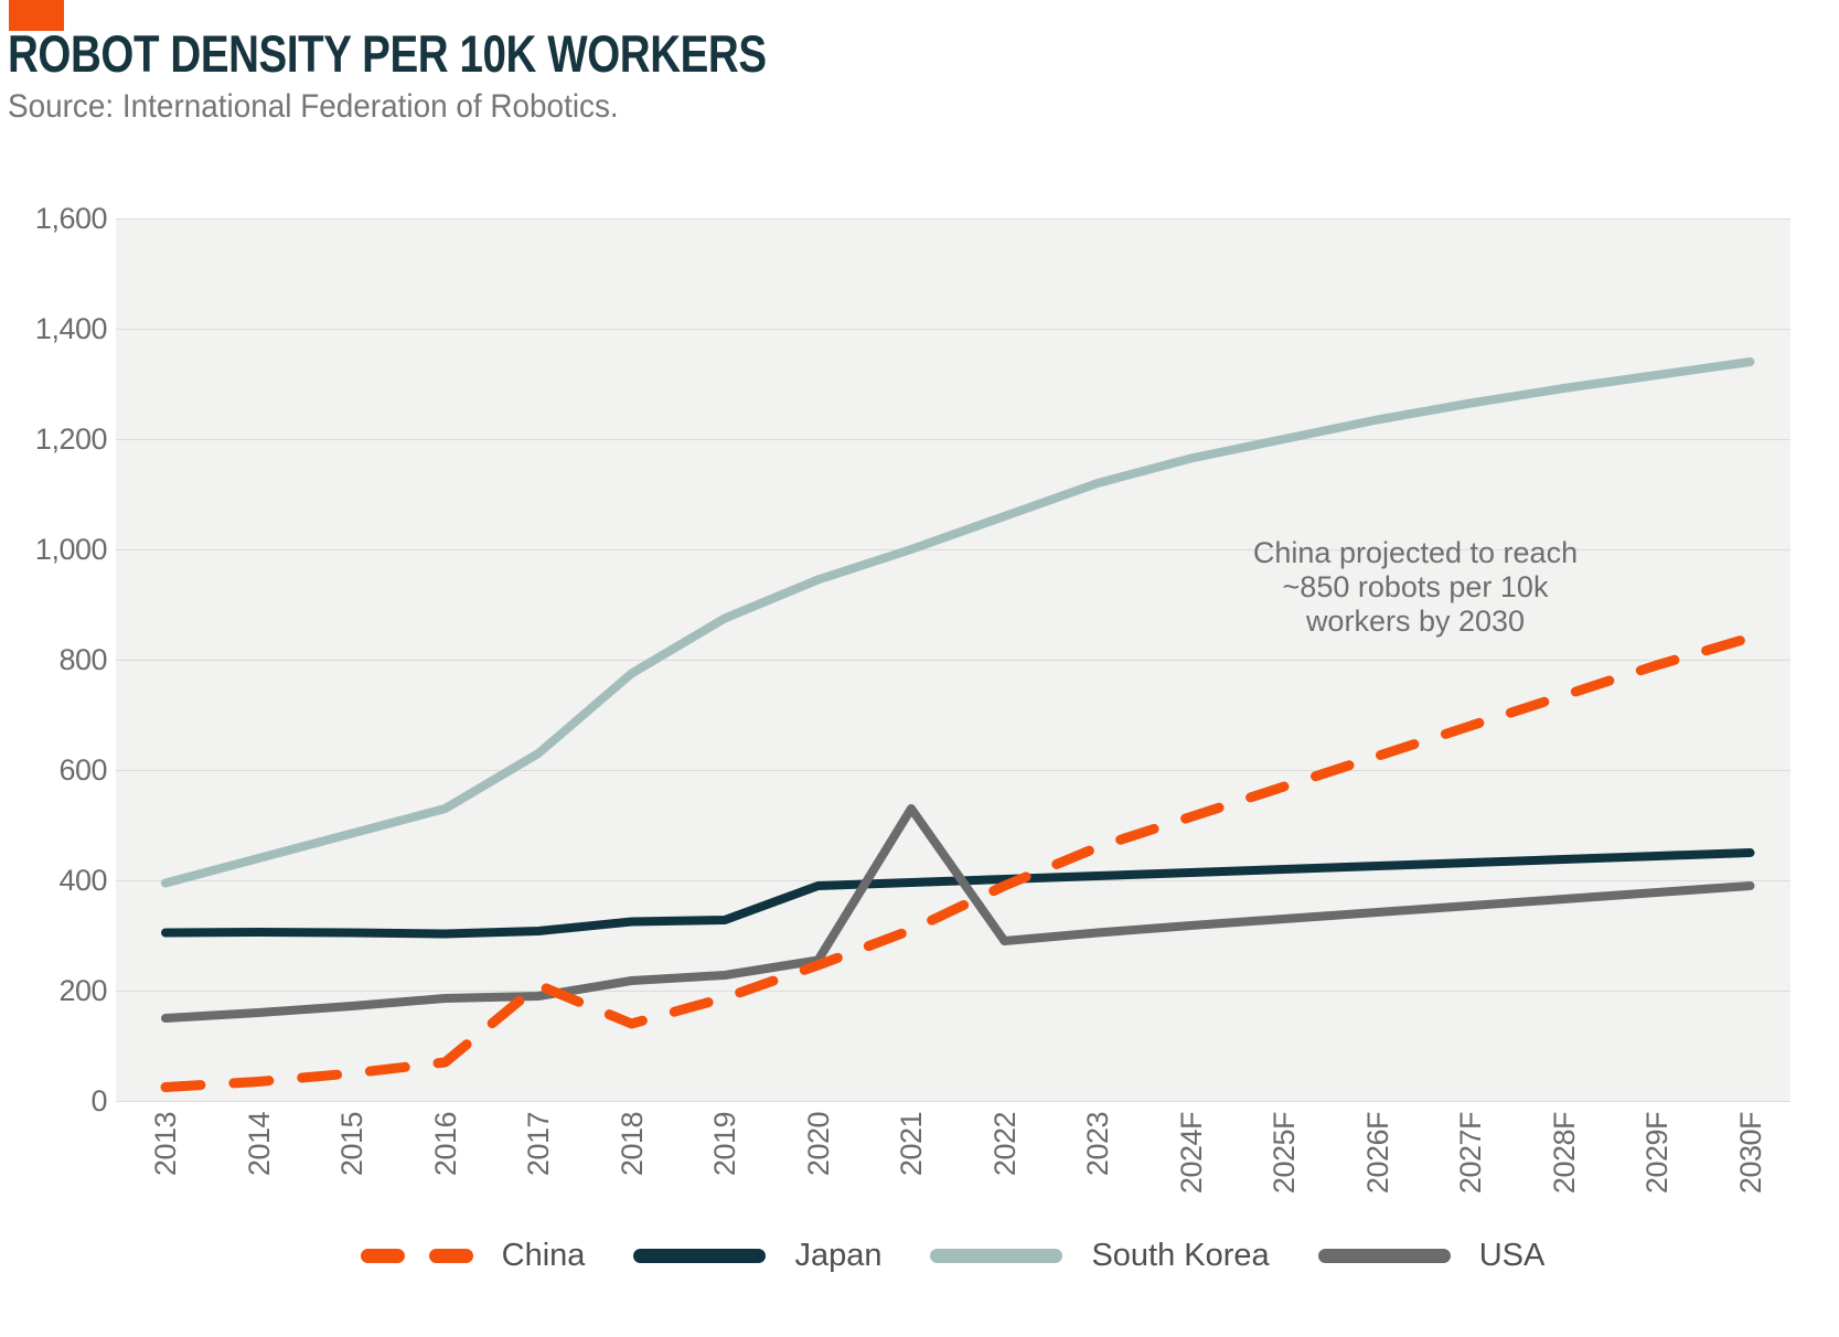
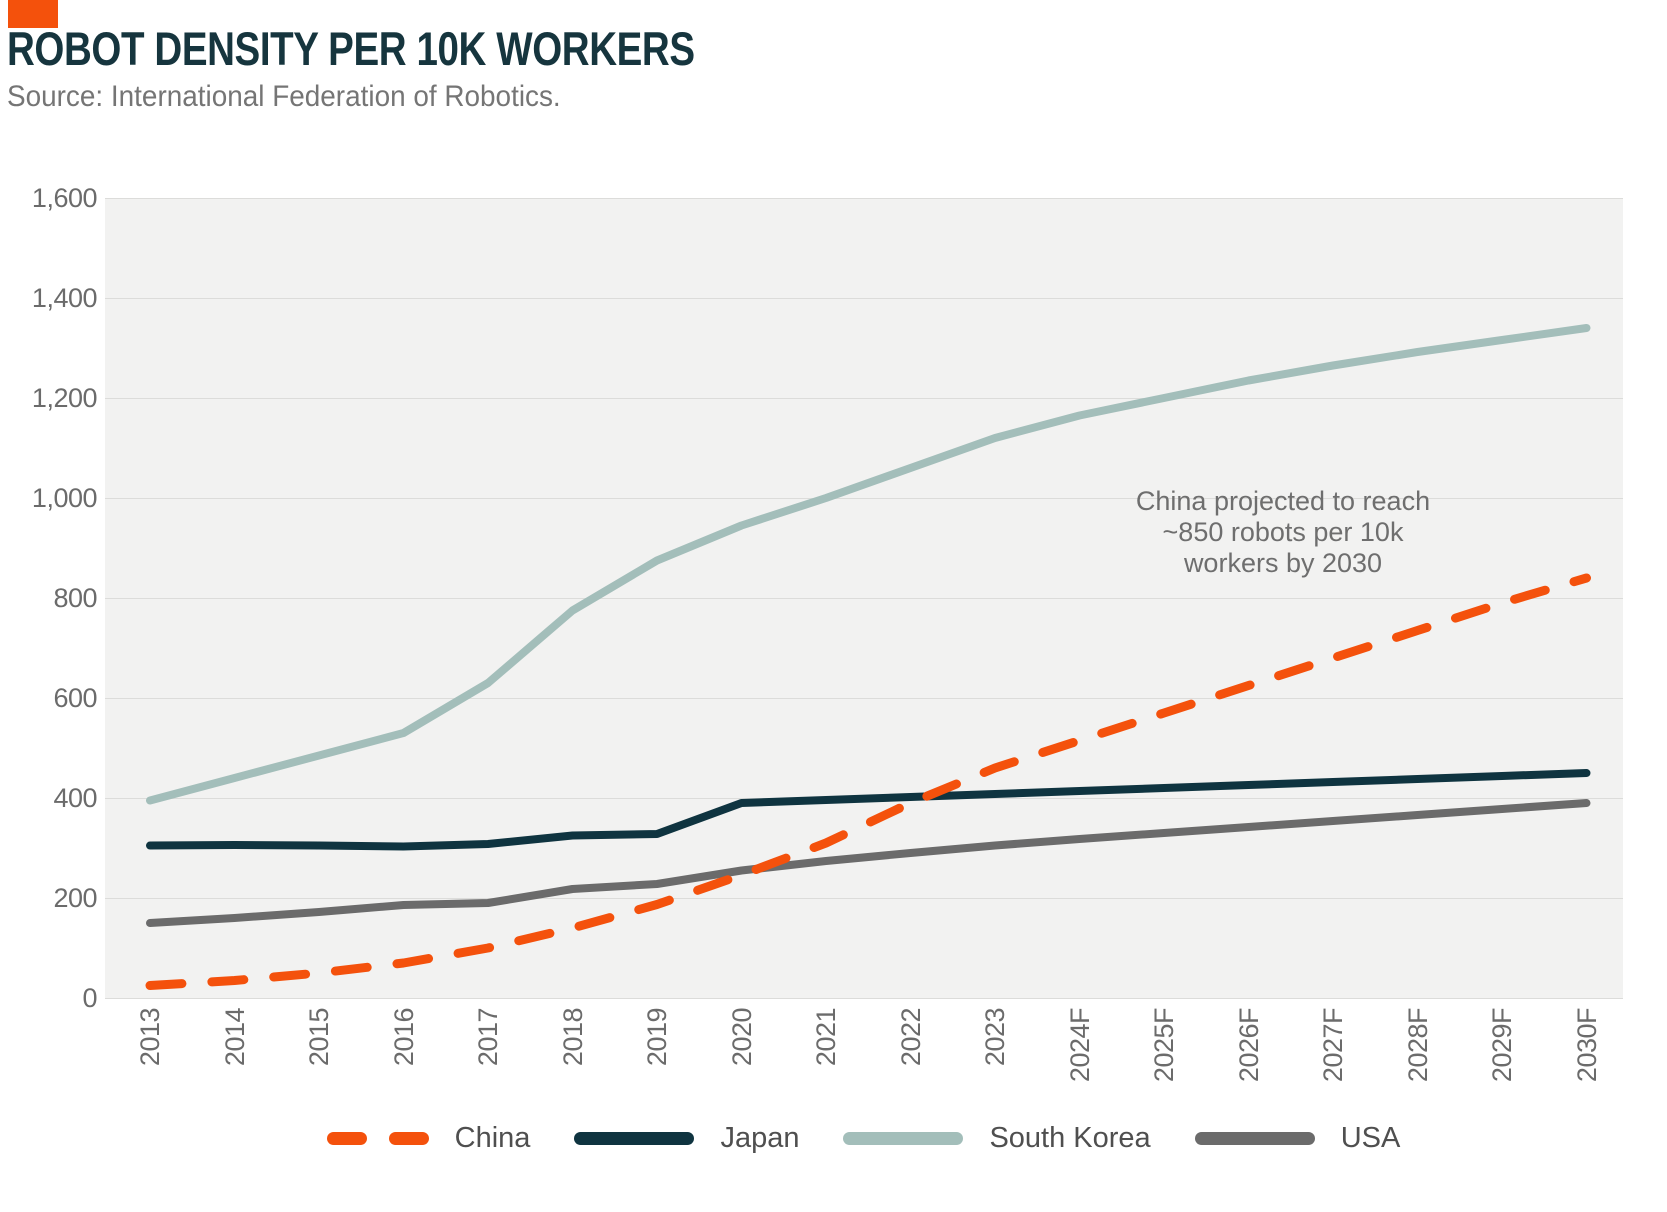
China/2017: 210 -> 100
USA/2021: 530 -> 270
